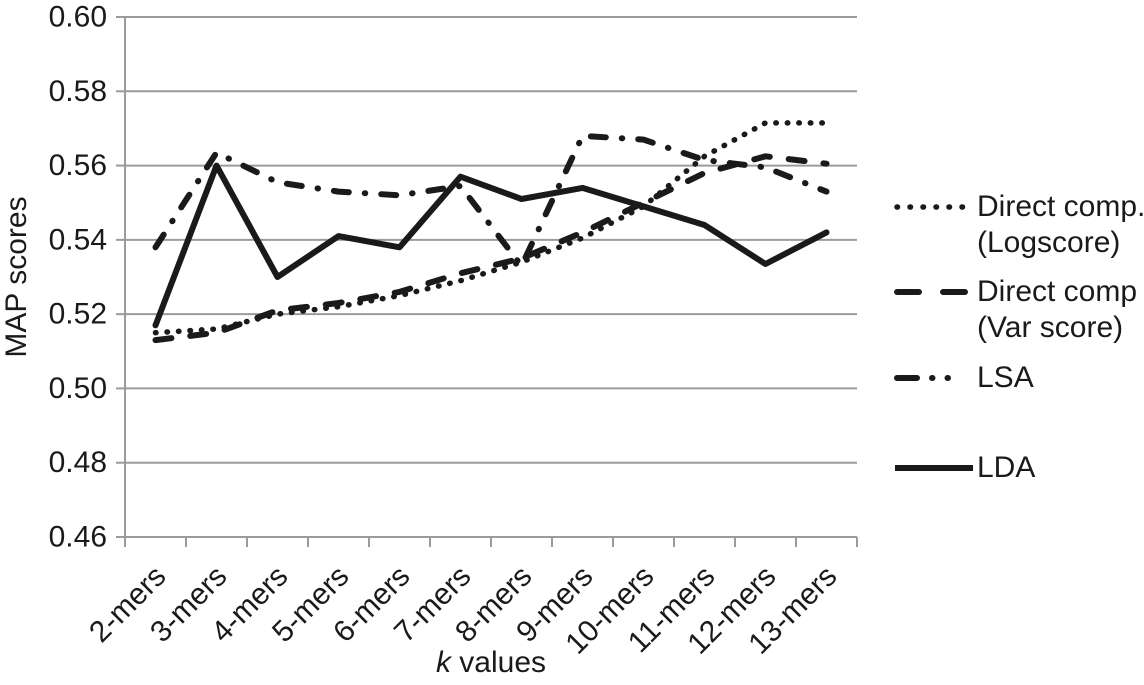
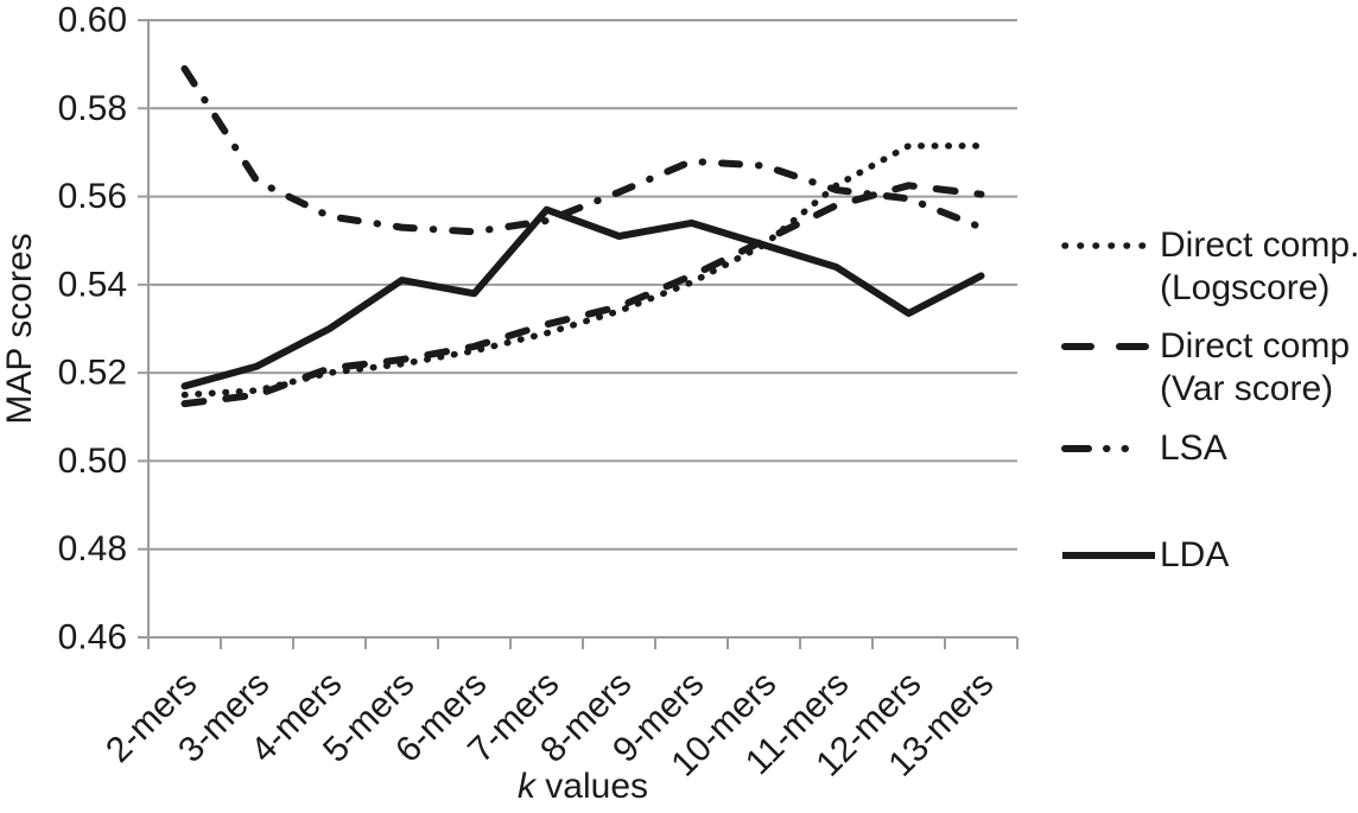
LSA/2-mers: 0.538 -> 0.589
LDA/3-mers: 0.560 -> 0.521
LSA/8-mers: 0.533 -> 0.561
